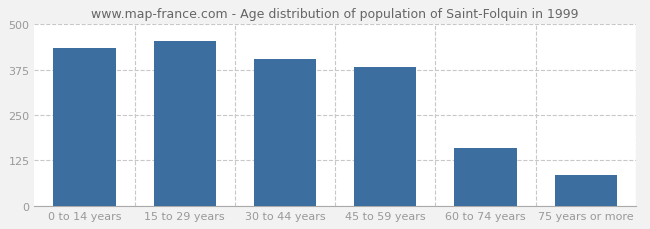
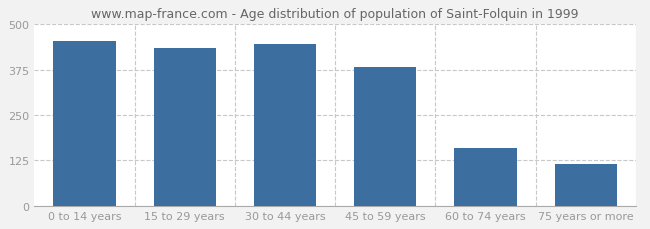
0 to 14 years: 435 -> 455
15 to 29 years: 455 -> 435
30 to 44 years: 405 -> 445
75 years or more: 85 -> 115
